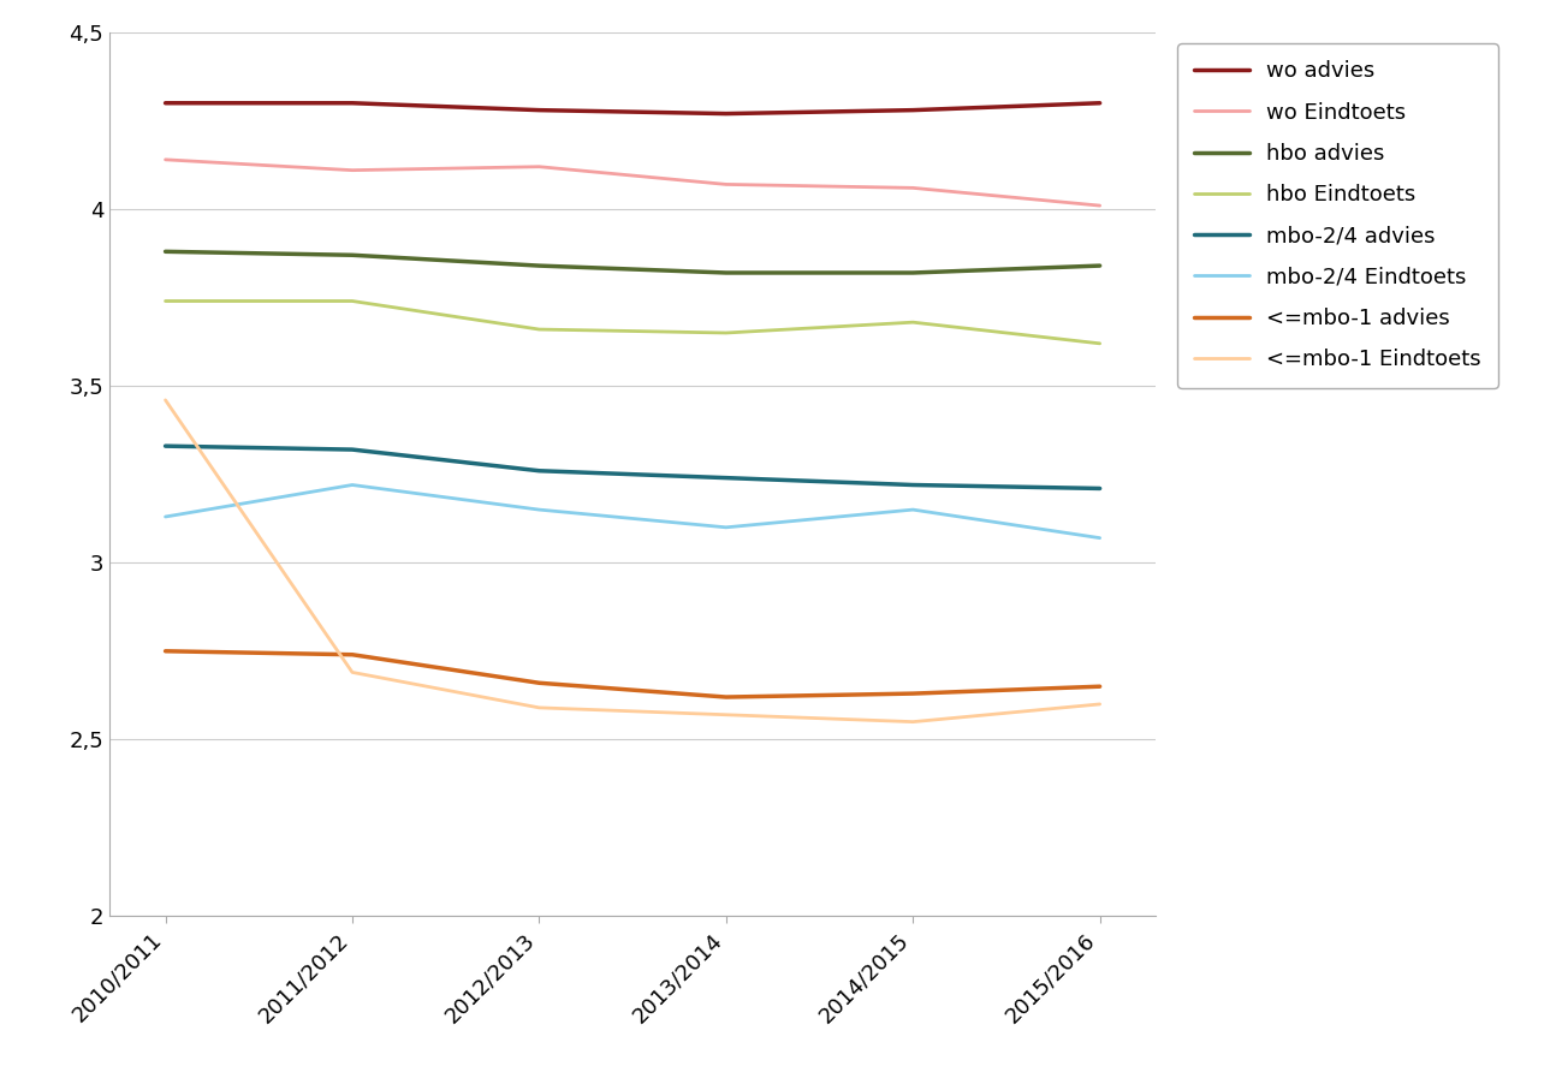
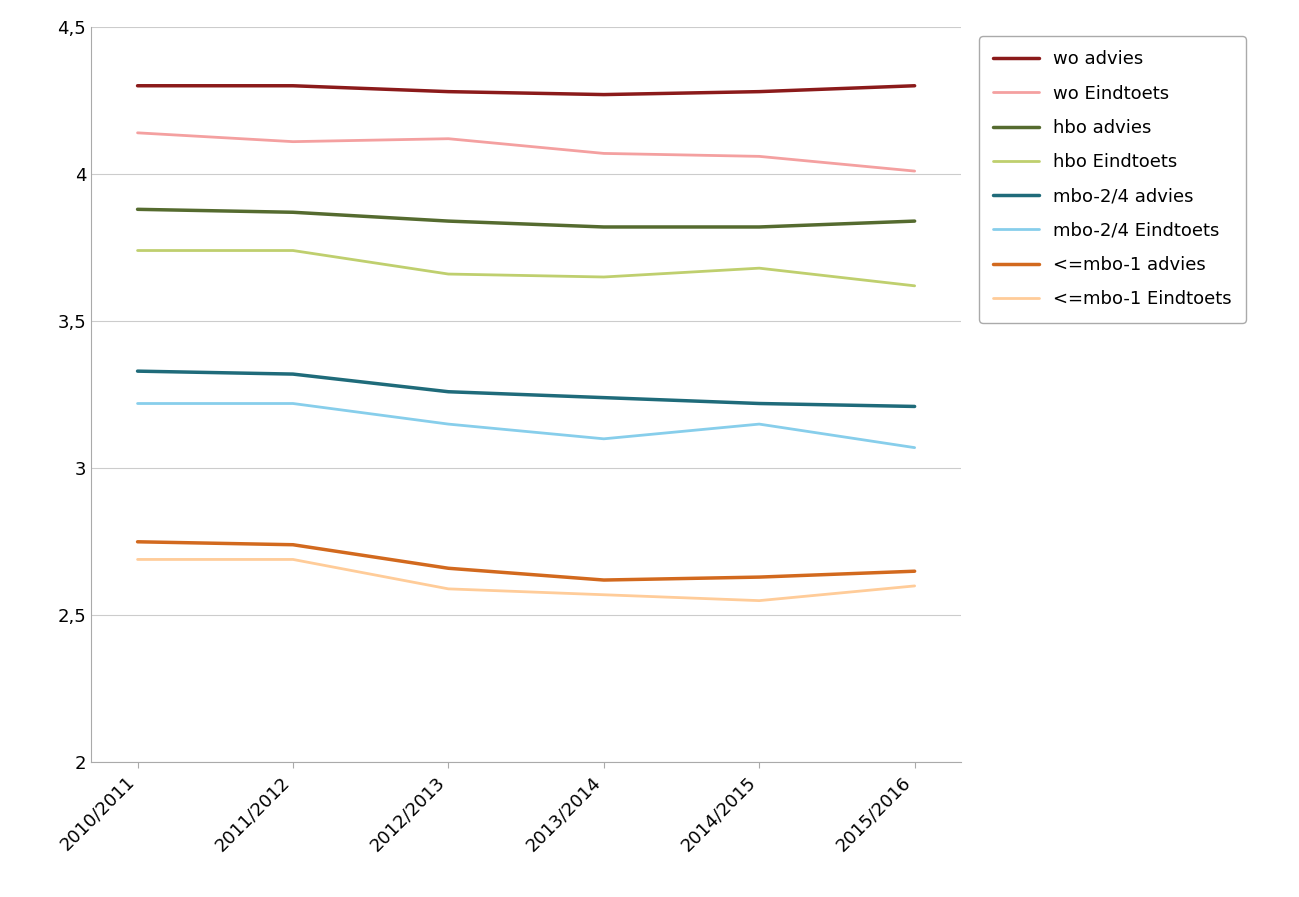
mbo-2/4 Eindtoets/2010/2011: 3,13 -> 3,22
<=mbo-1 Eindtoets/2010/2011: 3,46 -> 2,69
